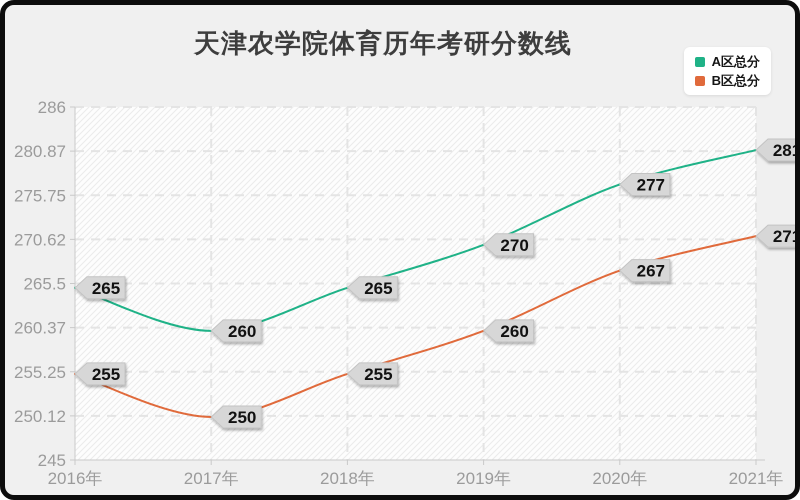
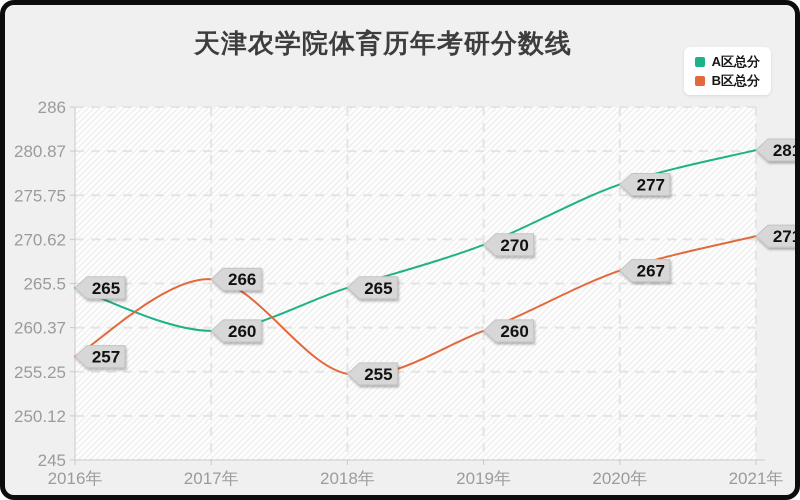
B区总分/2016年: 255 -> 257
B区总分/2017年: 250 -> 266
